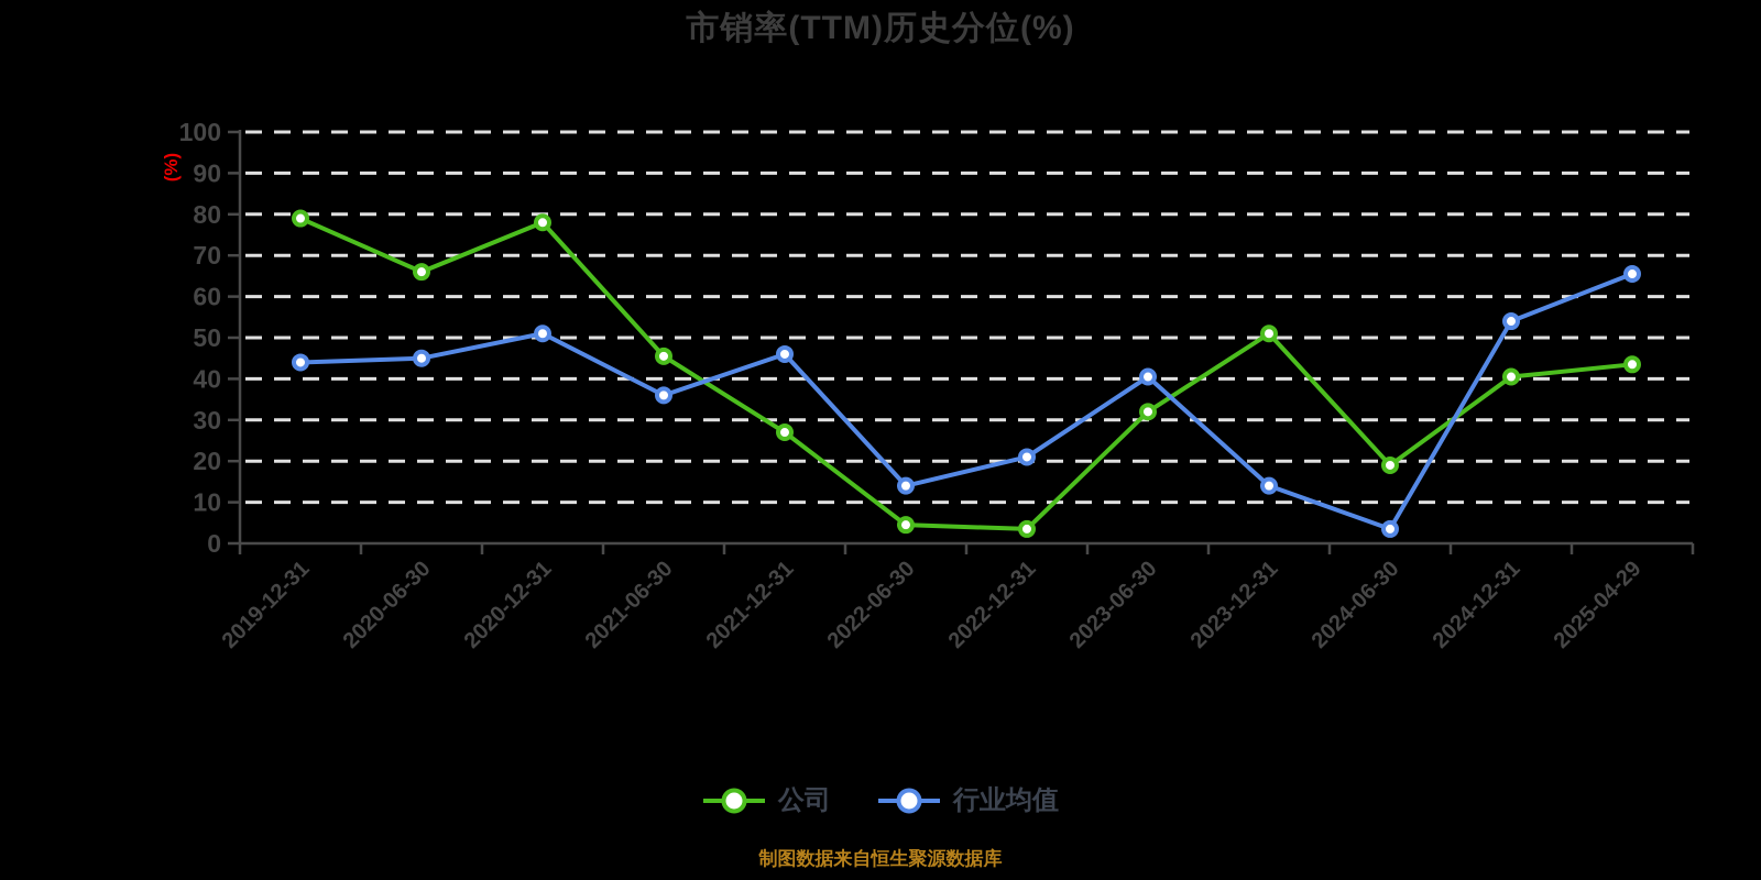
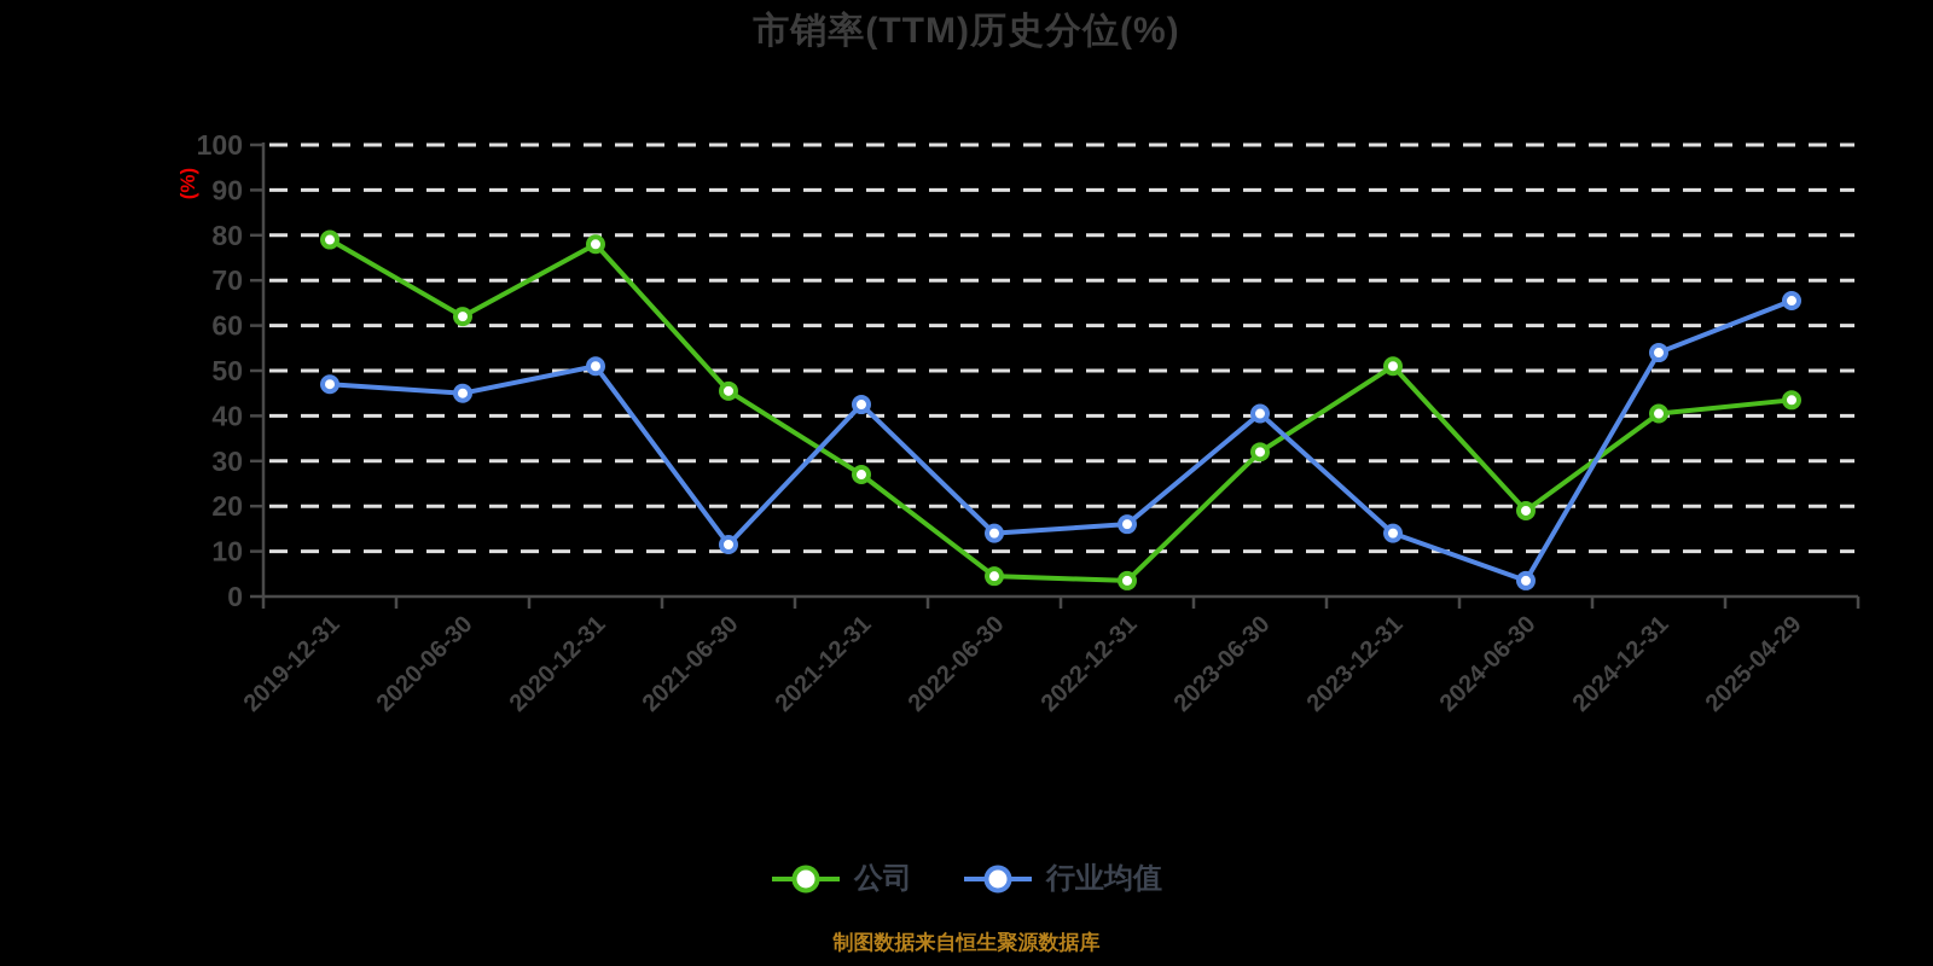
行业均值/2019-12-31: 44 -> 47
公司/2020-06-30: 66 -> 62
行业均值/2021-06-30: 36 -> 12
行业均值/2021-12-31: 46 -> 42
行业均值/2022-12-31: 21 -> 16
